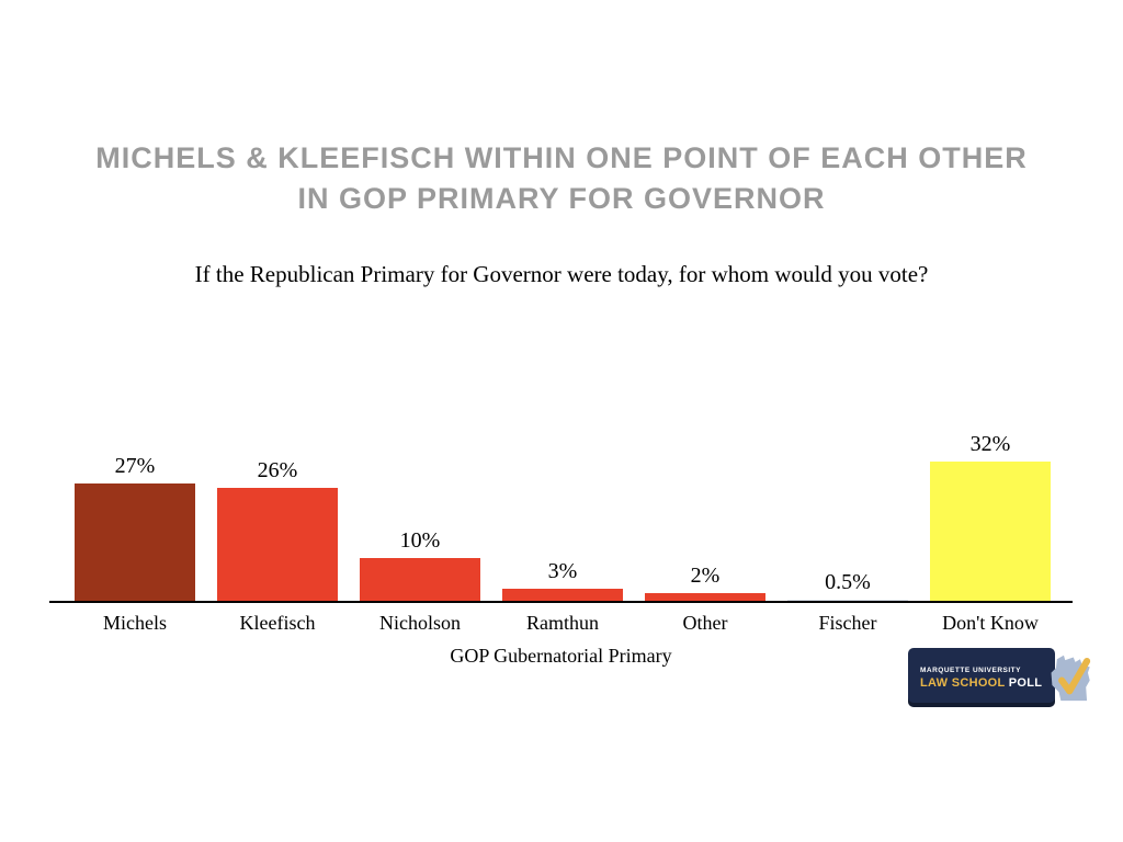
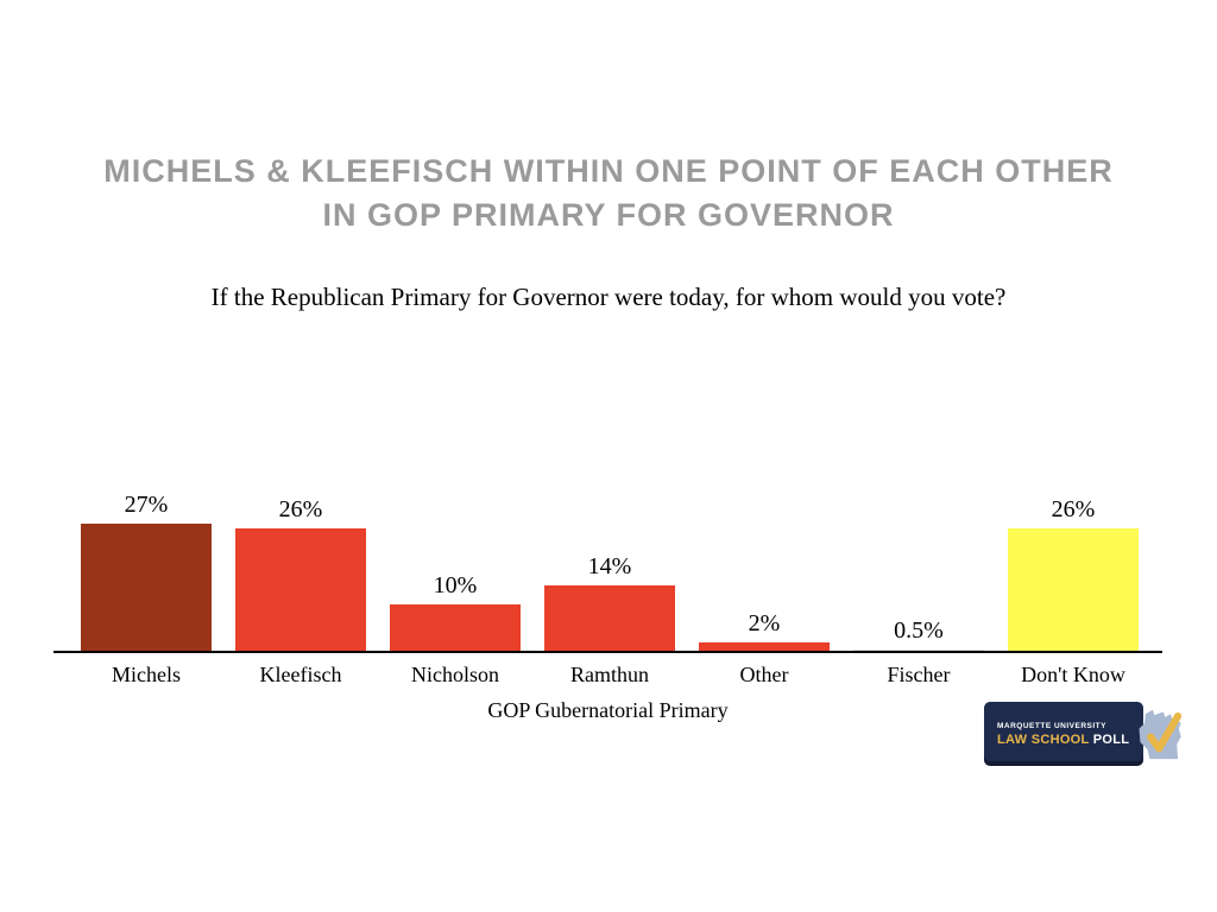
Ramthun: 3% -> 14%
Don't Know: 32% -> 26%
